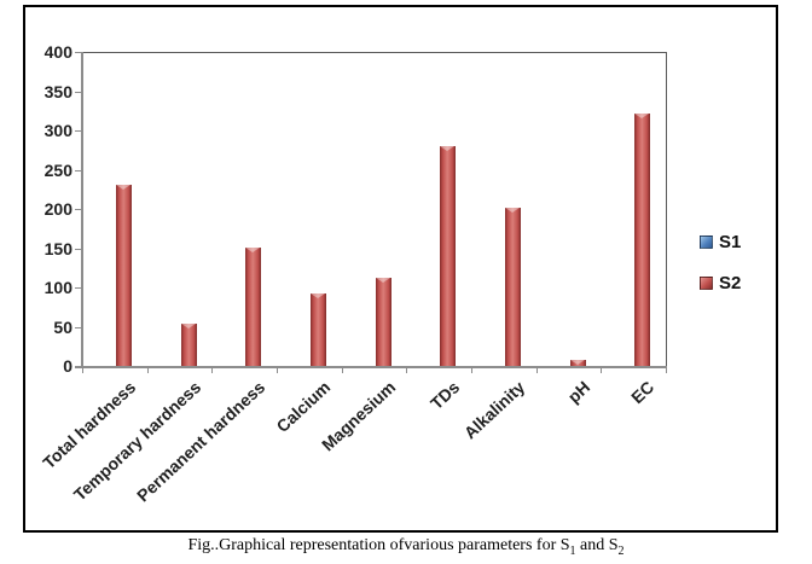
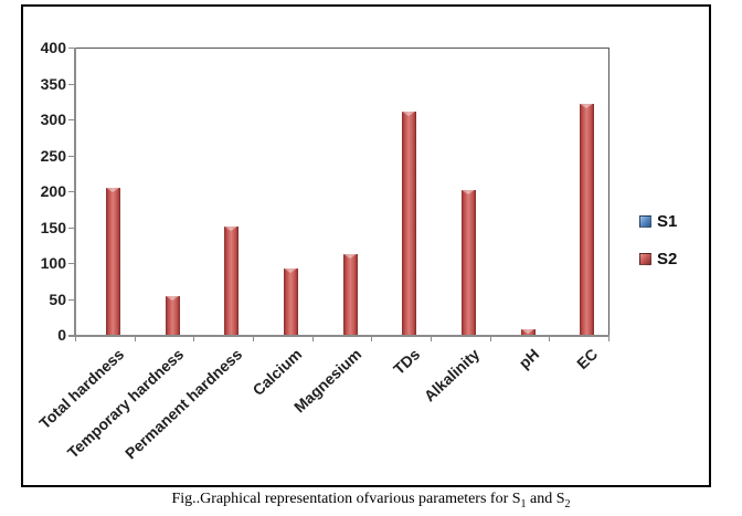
S2/Total hardness: 230 -> 200
S2/TDs: 280 -> 310
